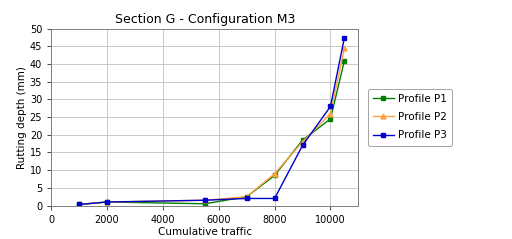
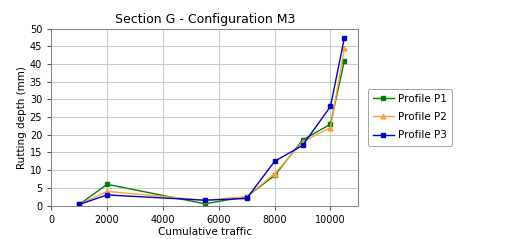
Profile P1/2000: 1.0 -> 6.0
Profile P2/2000: 1.0 -> 4.0
Profile P3/2000: 1.0 -> 3.0
Profile P3/8000: 2.0 -> 12.5
Profile P1/10000: 24.5 -> 23.0
Profile P2/10000: 26.0 -> 22.0
